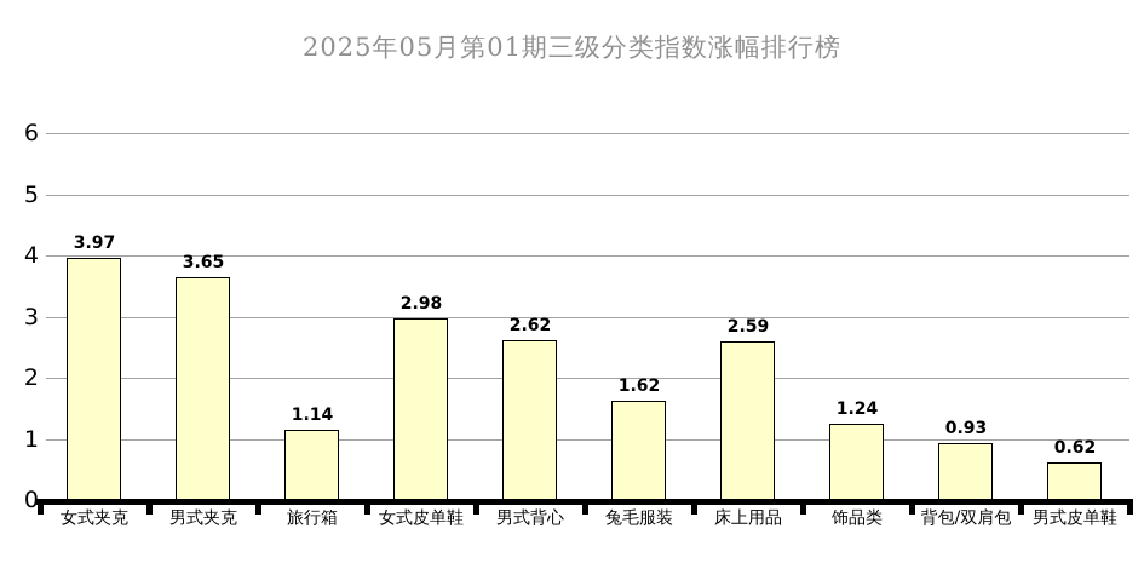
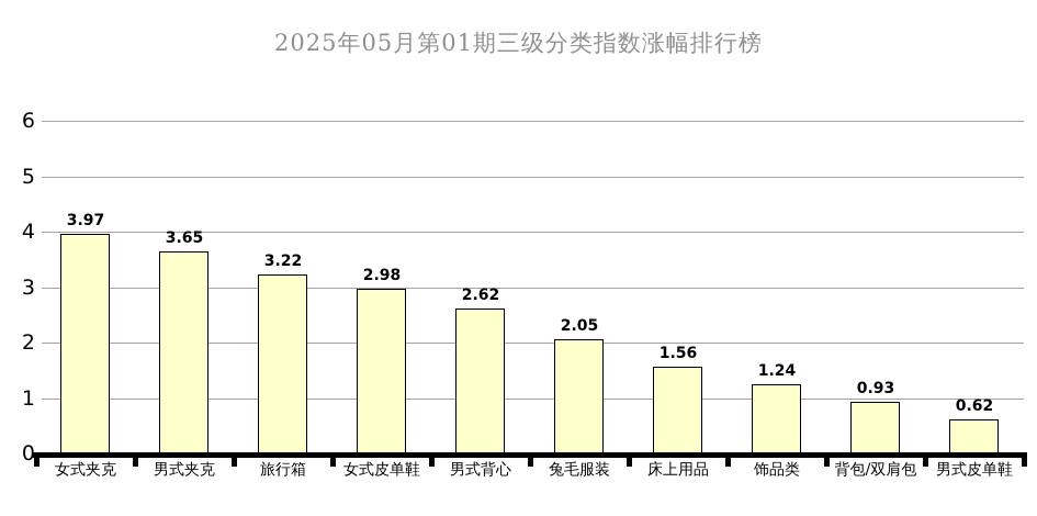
旅行箱: 1.14 -> 3.22
兔毛服装: 1.62 -> 2.05
床上用品: 2.59 -> 1.56
